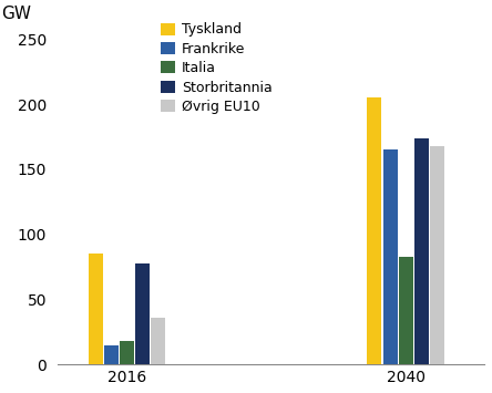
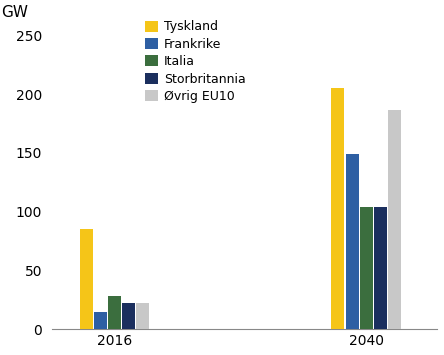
Italia/2016: 18 -> 28
Storbritannia/2016: 78 -> 22
Øvrig EU10/2016: 36 -> 22
Frankrike/2040: 165 -> 149
Italia/2040: 83 -> 104
Storbritannia/2040: 174 -> 104
Øvrig EU10/2040: 168 -> 187
